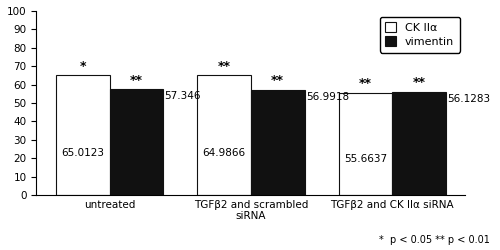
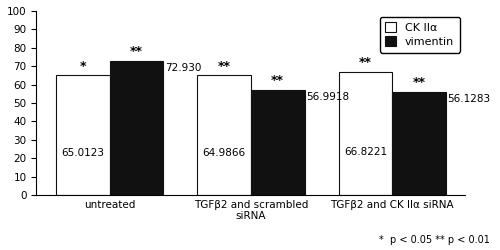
vimentin/untreated: 57.346 -> 72.930
CK IIα/TGFβ2 and CK IIα siRNA: 55.6637 -> 66.8221
